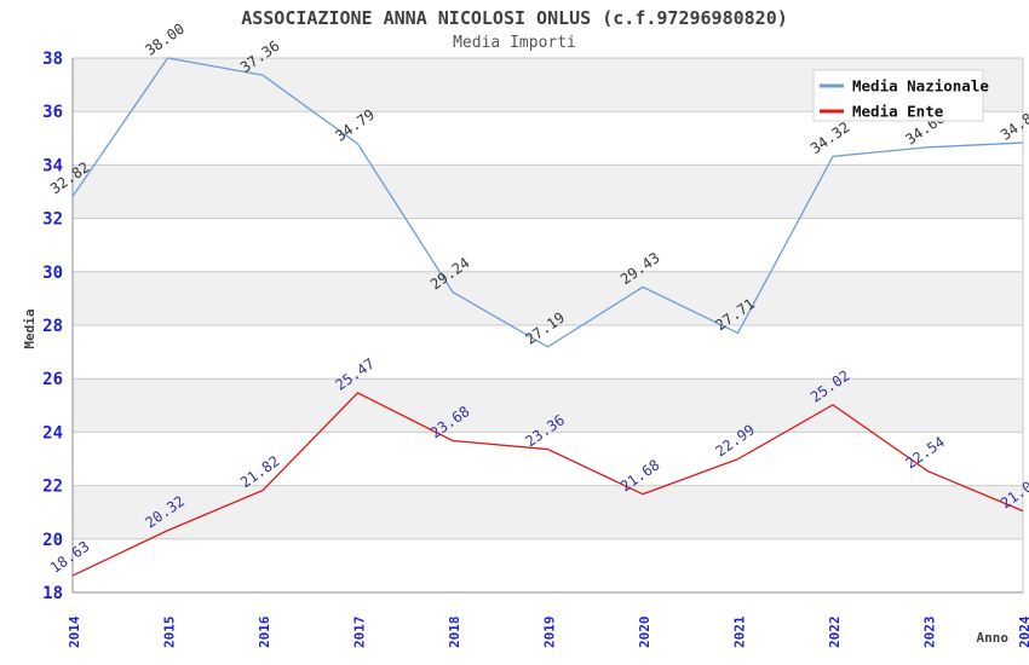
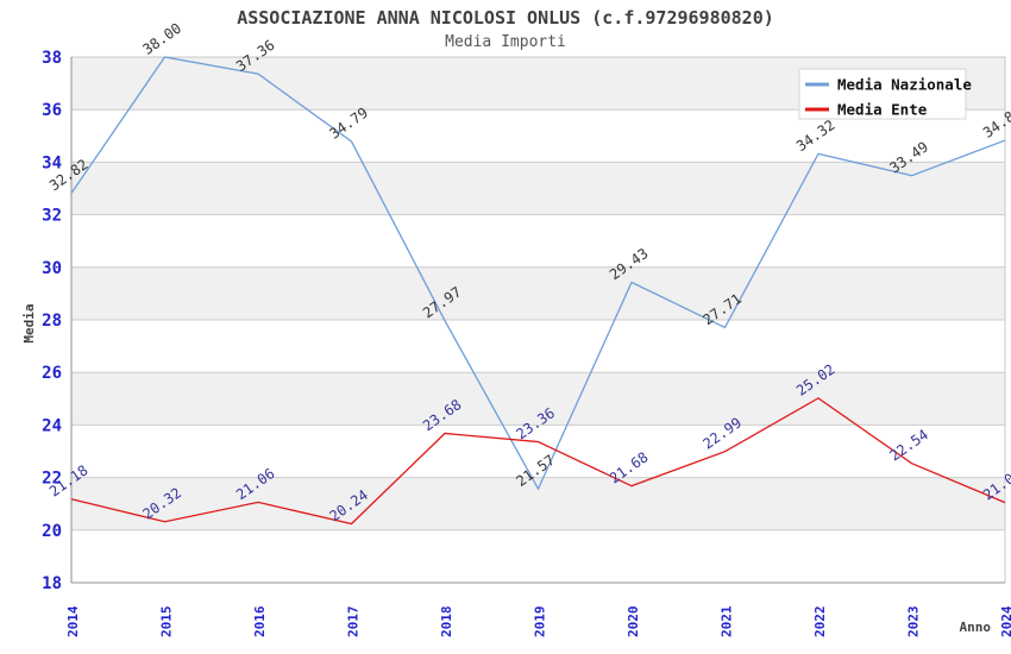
Media Ente/2014: 18.63 -> 21.18
Media Ente/2016: 21.82 -> 21.06
Media Ente/2017: 25.47 -> 20.24
Media Nazionale/2018: 29.24 -> 27.97
Media Nazionale/2019: 27.19 -> 21.57
Media Nazionale/2023: 34.66 -> 33.49
